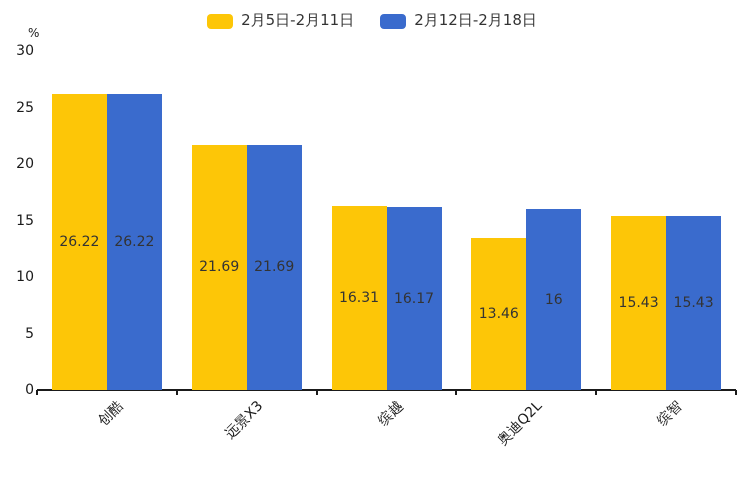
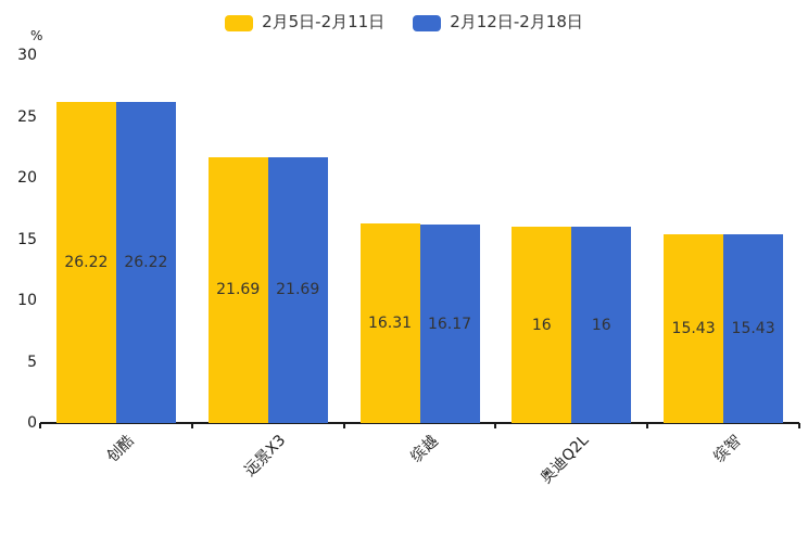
2月5日-2月11日/奥迪Q2L: 13.46 -> 16
